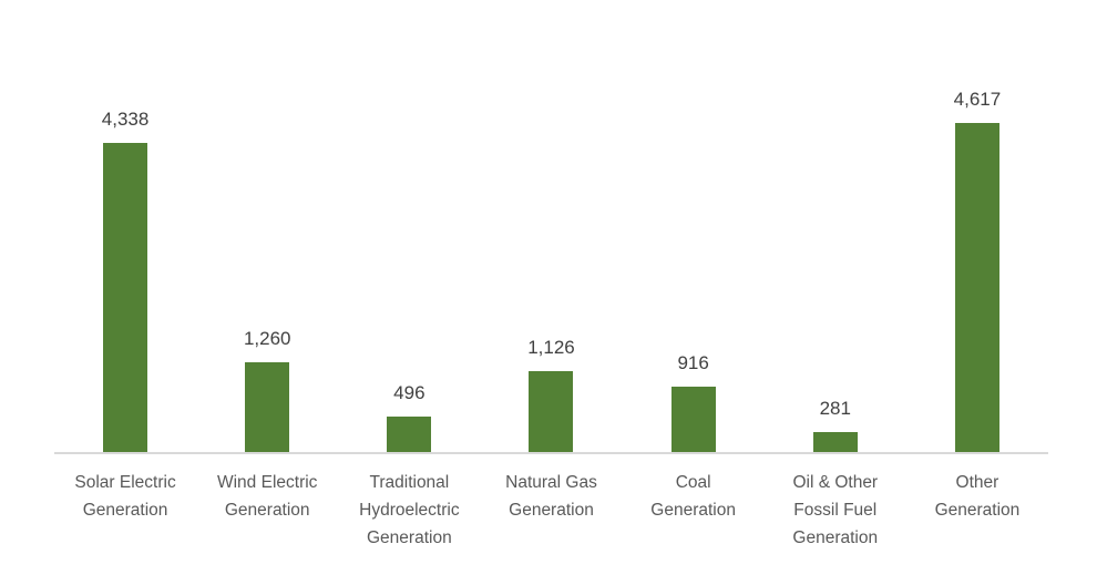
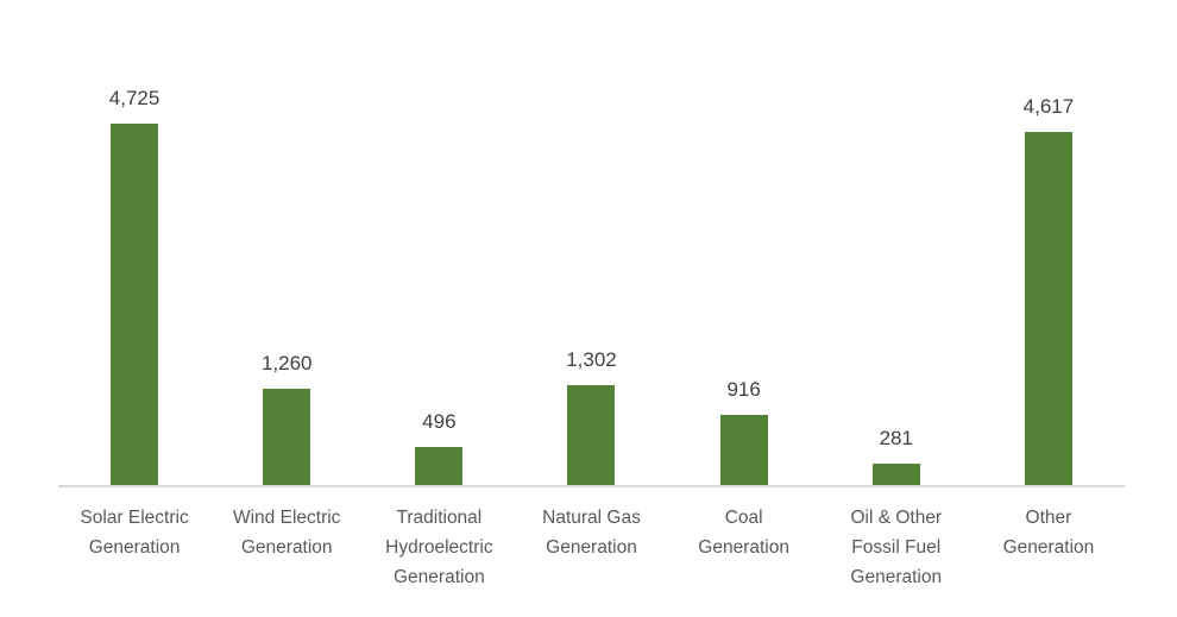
Solar Electric Generation: 4,338 -> 4,725
Natural Gas Generation: 1,126 -> 1,302
